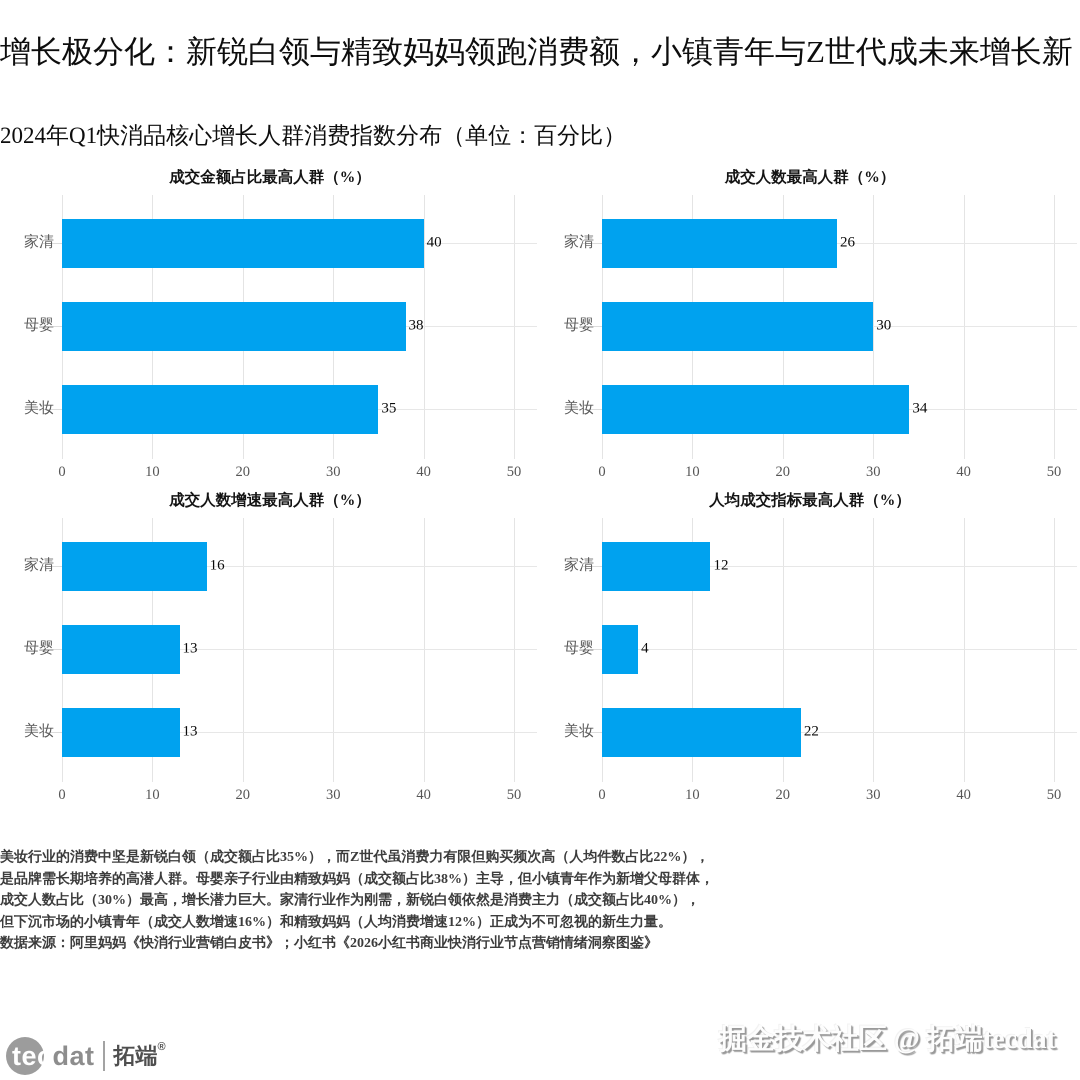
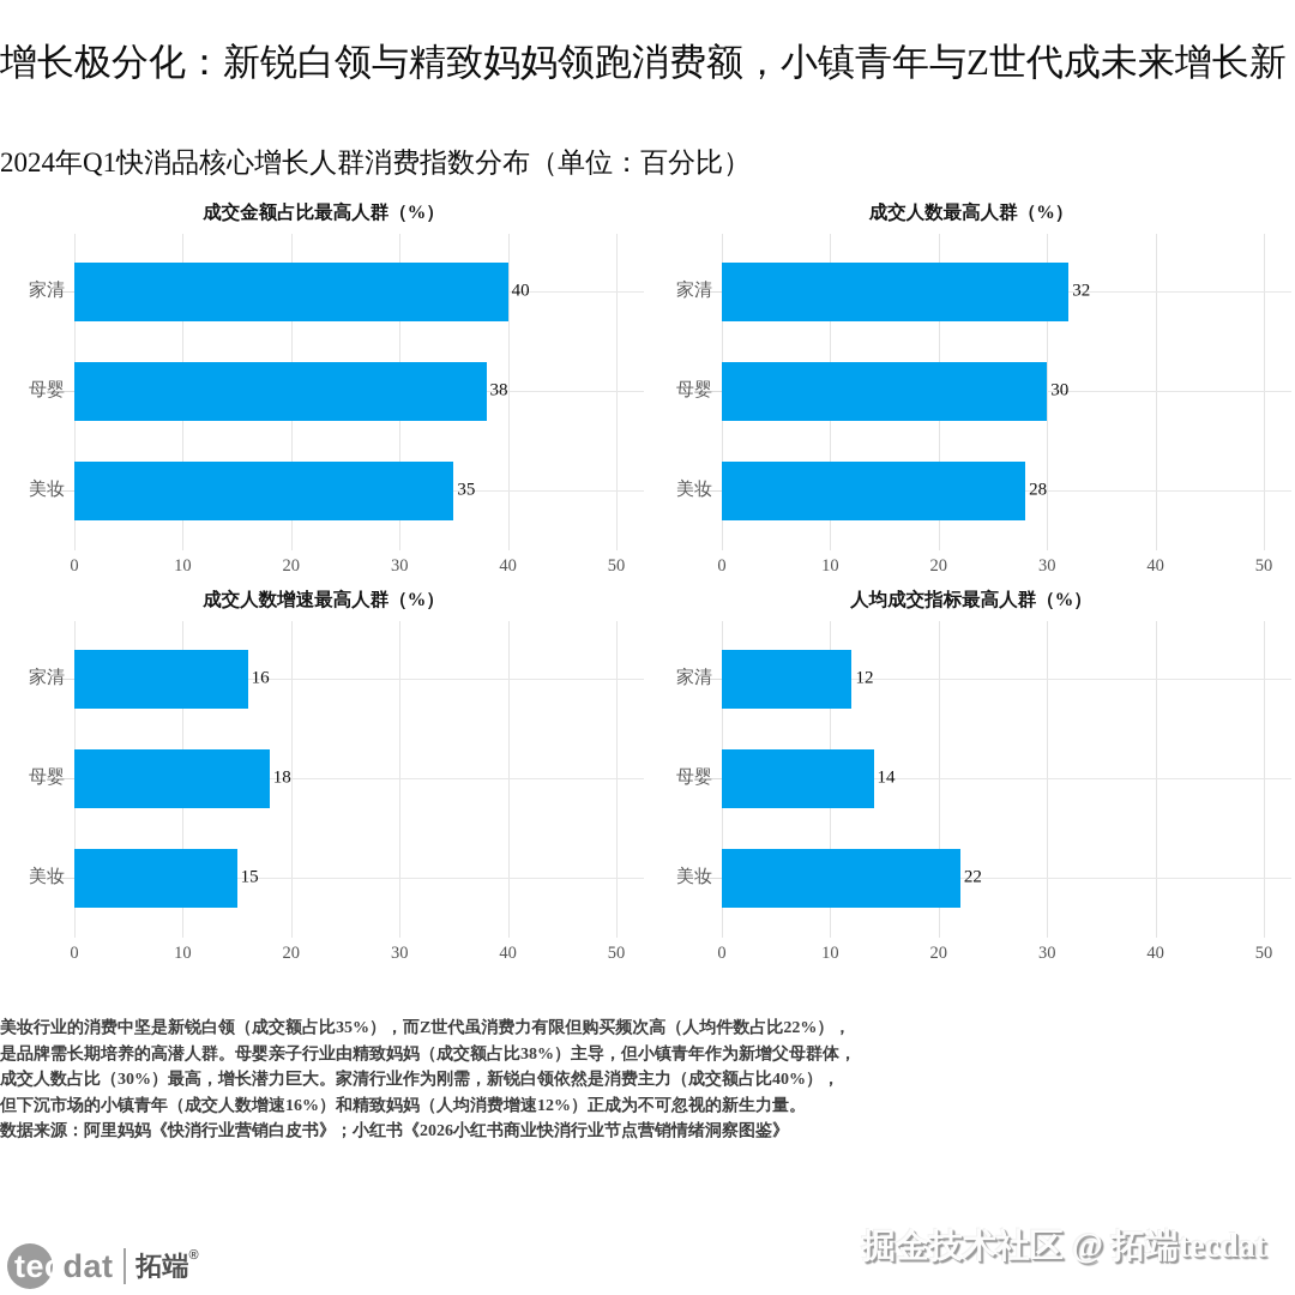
成交人数最高人群（%）/家清: 26 -> 32
成交人数最高人群（%）/美妆: 34 -> 28
成交人数增速最高人群（%）/母婴: 13 -> 18
成交人数增速最高人群（%）/美妆: 13 -> 15
人均成交指标最高人群（%）/母婴: 4 -> 14
